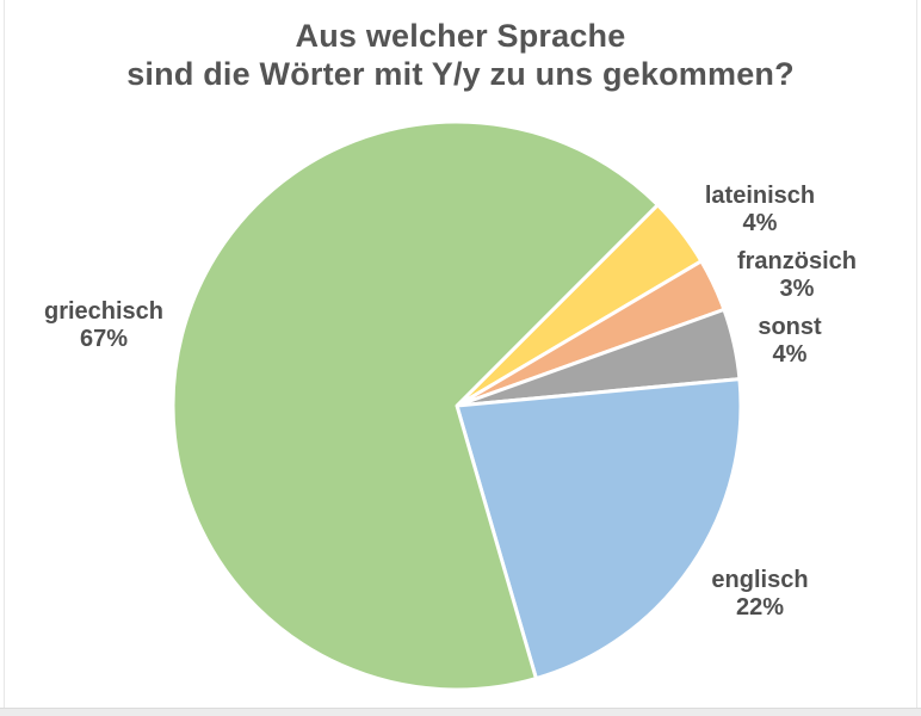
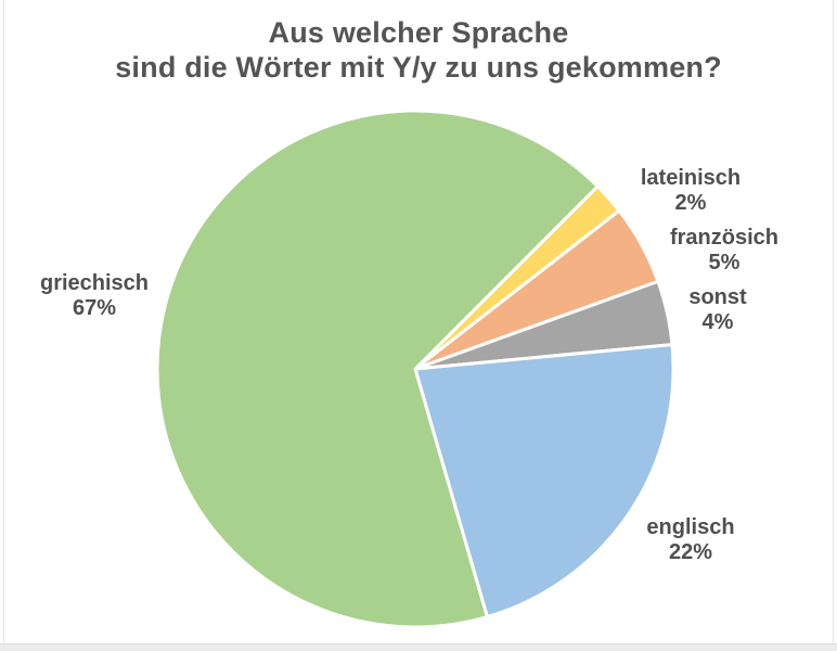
lateinisch: 4% -> 2%
französich: 3% -> 5%
